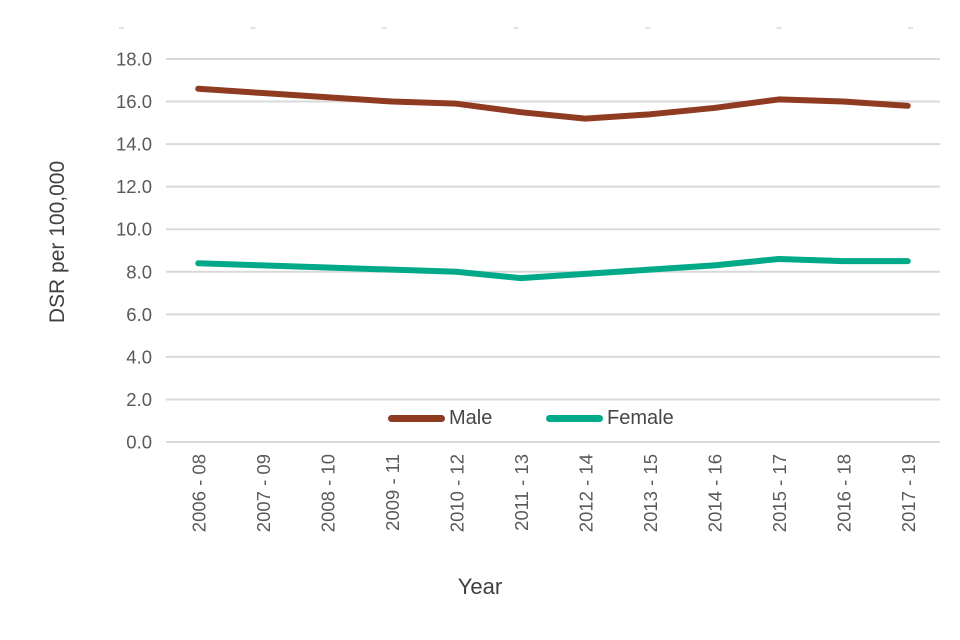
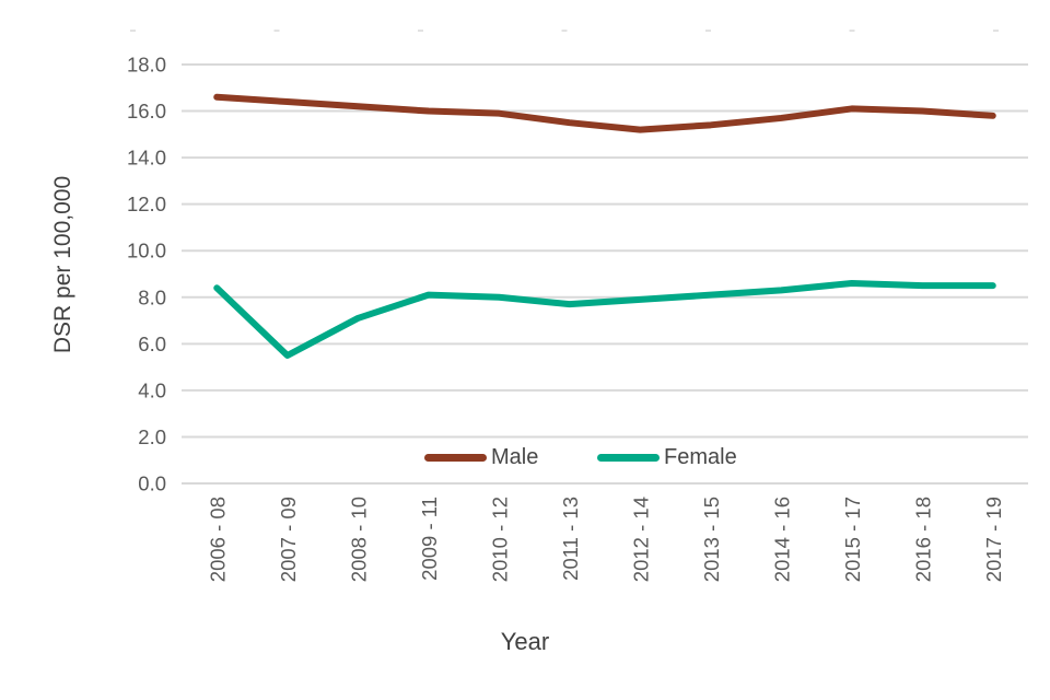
Female/2007 - 09: 8.3 -> 5.5
Female/2008 - 10: 8.2 -> 7.1
